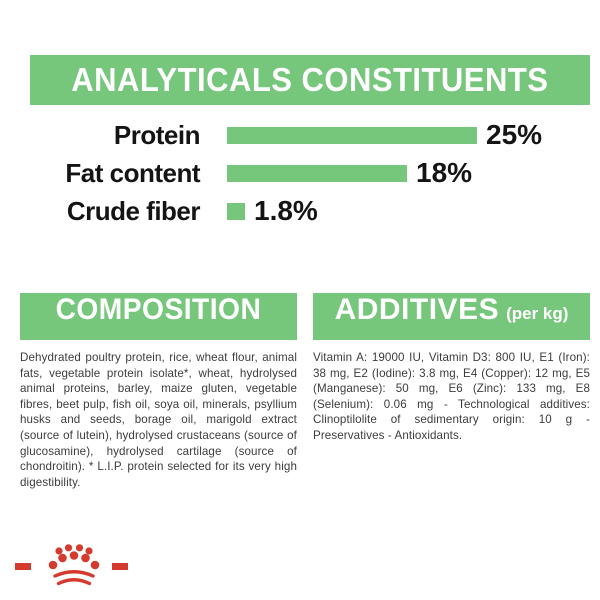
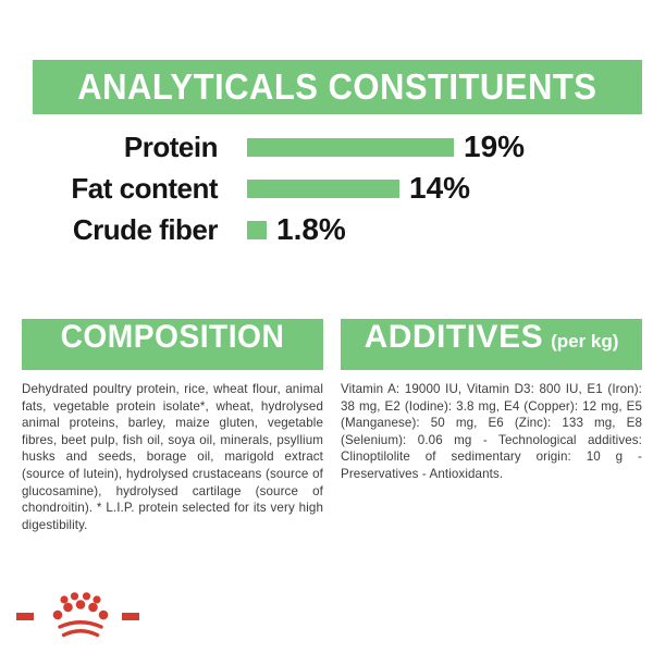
Protein: 25% -> 19%
Fat content: 18% -> 14%
